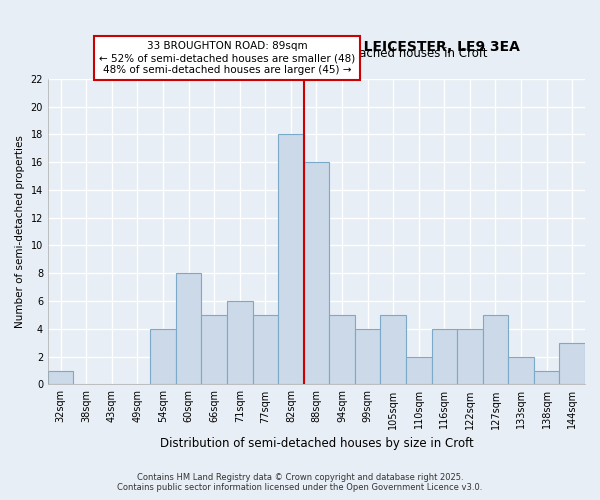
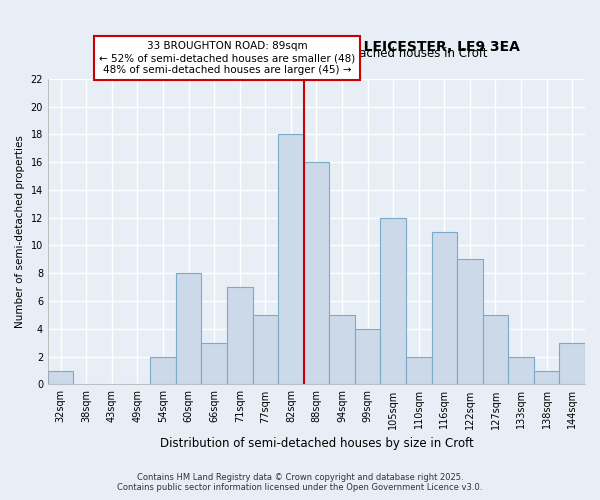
54sqm: 4 -> 2
66sqm: 5 -> 3
71sqm: 6 -> 7
105sqm: 5 -> 12
116sqm: 4 -> 11
122sqm: 4 -> 9
